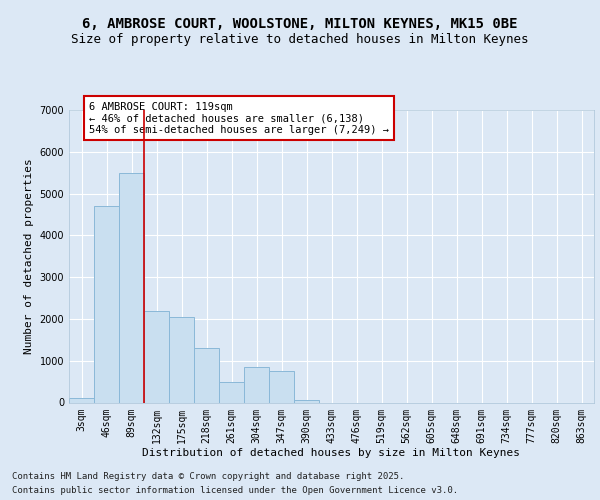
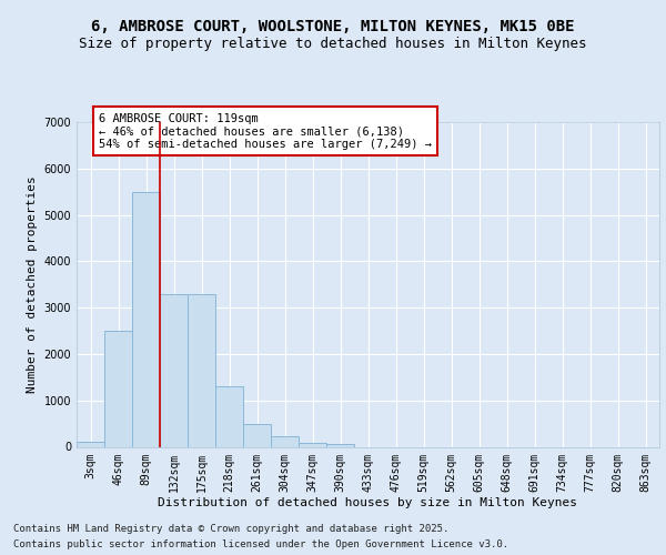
46sqm: 4700 -> 2500
132sqm: 2200 -> 3300
175sqm: 2050 -> 3300
304sqm: 850 -> 220
347sqm: 750 -> 90
